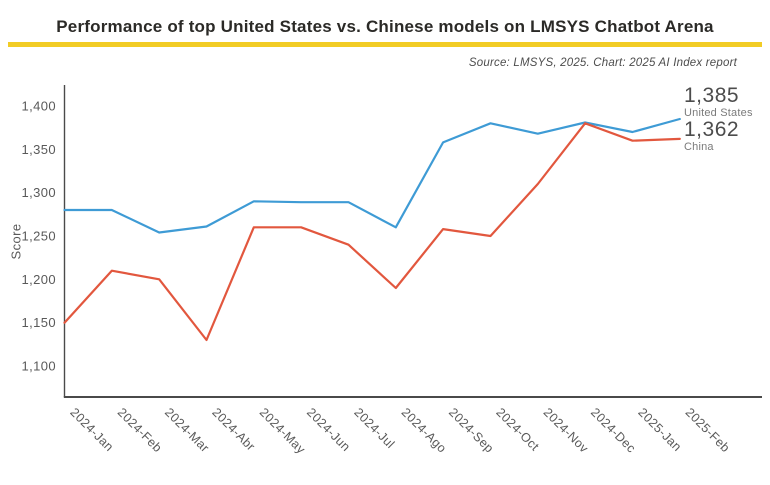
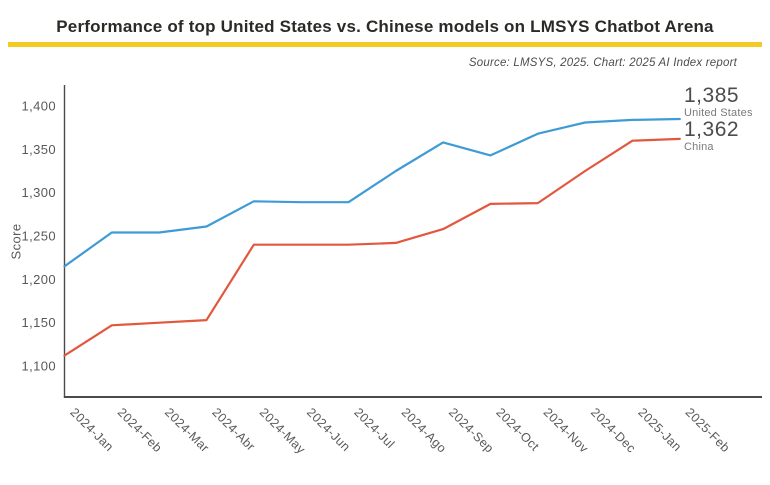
United States/2024-Jan: 1280 -> 1220
China/2024-Jan: 1150 -> 1110
United States/2024-Feb: 1280 -> 1250
China/2024-Feb: 1210 -> 1150
China/2024-Mar: 1200 -> 1150
China/2024-Abr: 1130 -> 1150
China/2024-May: 1260 -> 1240
China/2024-Jun: 1260 -> 1240
United States/2024-Ago: 1260 -> 1320
China/2024-Ago: 1190 -> 1240
United States/2024-Oct: 1380 -> 1340
China/2024-Oct: 1250 -> 1290
China/2024-Nov: 1310 -> 1290
China/2024-Dec: 1380 -> 1320
United States/2025-Jan: 1370 -> 1380
